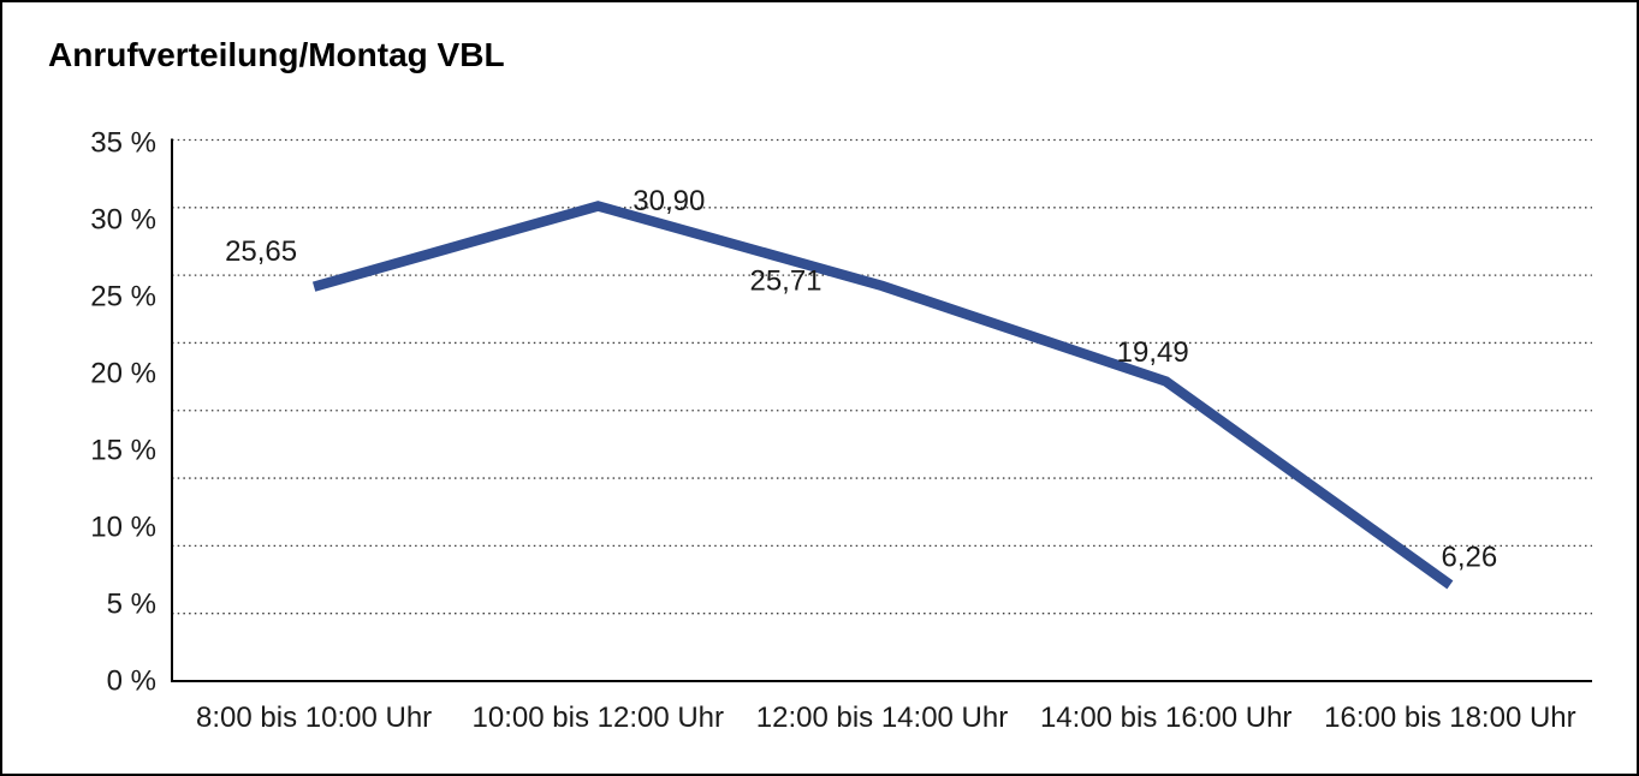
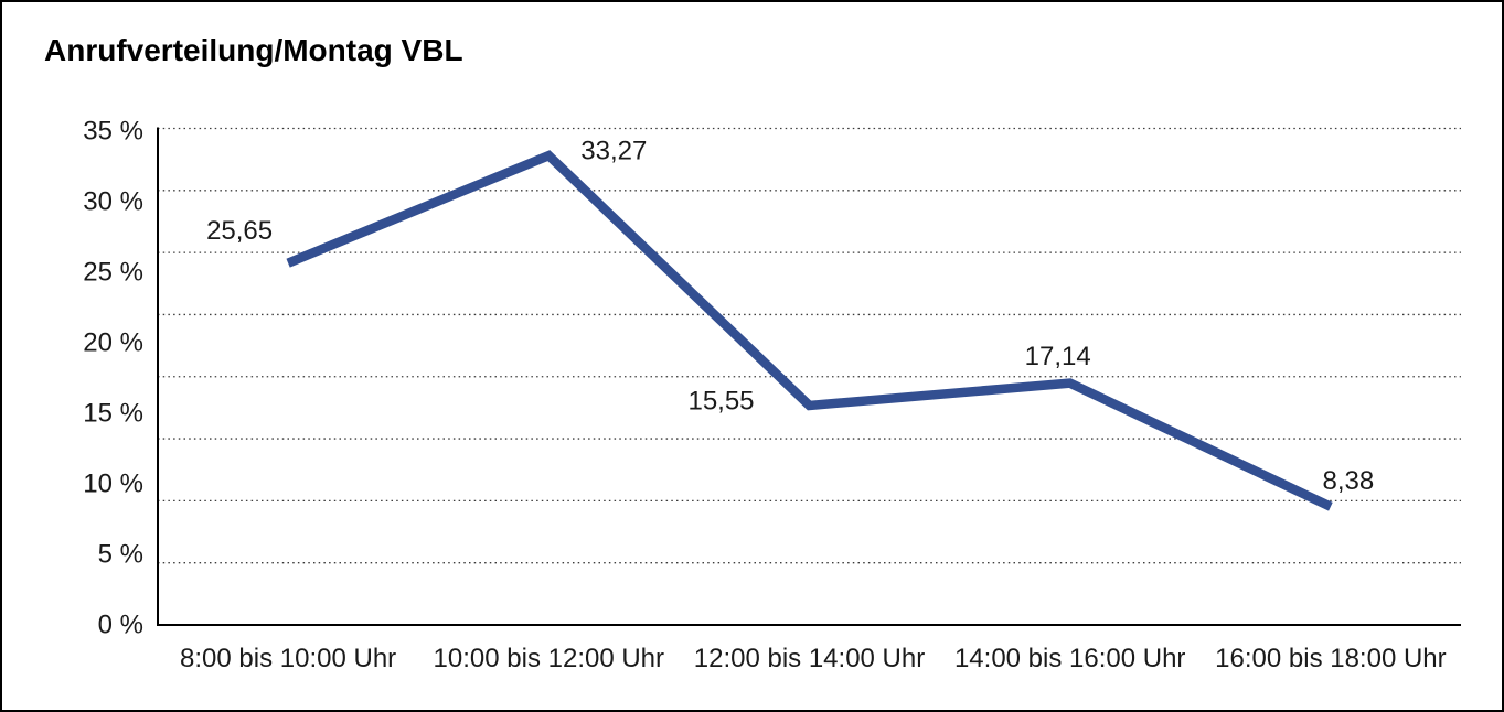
10:00 bis 12:00 Uhr: 30,90 -> 33,27
12:00 bis 14:00 Uhr: 25,71 -> 15,55
14:00 bis 16:00 Uhr: 19,49 -> 17,14
16:00 bis 18:00 Uhr: 6,26 -> 8,38
